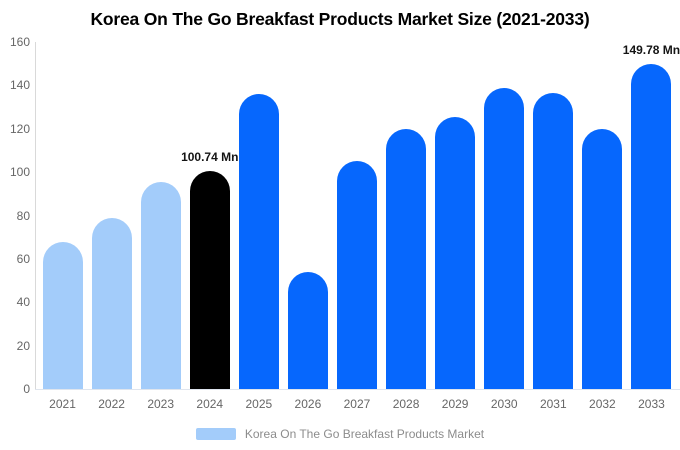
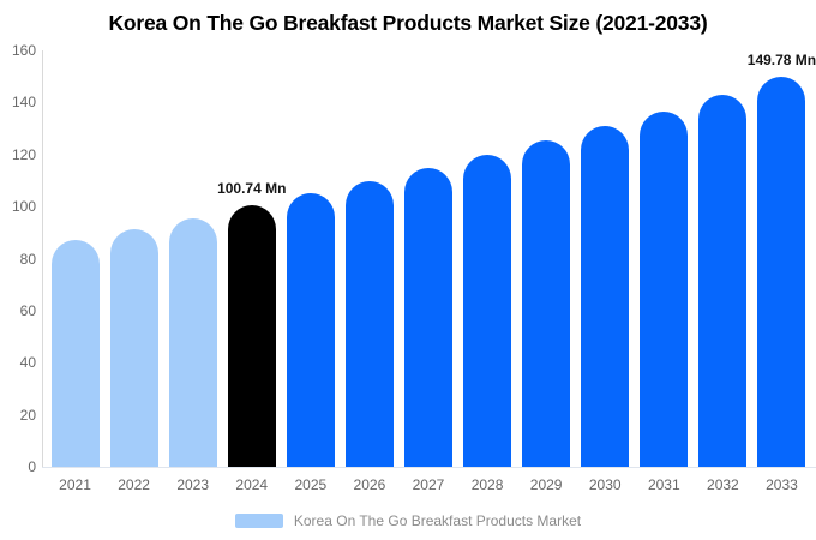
2021: 68 -> 87
2022: 79 -> 91
2025: 136 -> 105
2026: 54 -> 110
2027: 105 -> 115
2030: 139 -> 131
2032: 120 -> 143
